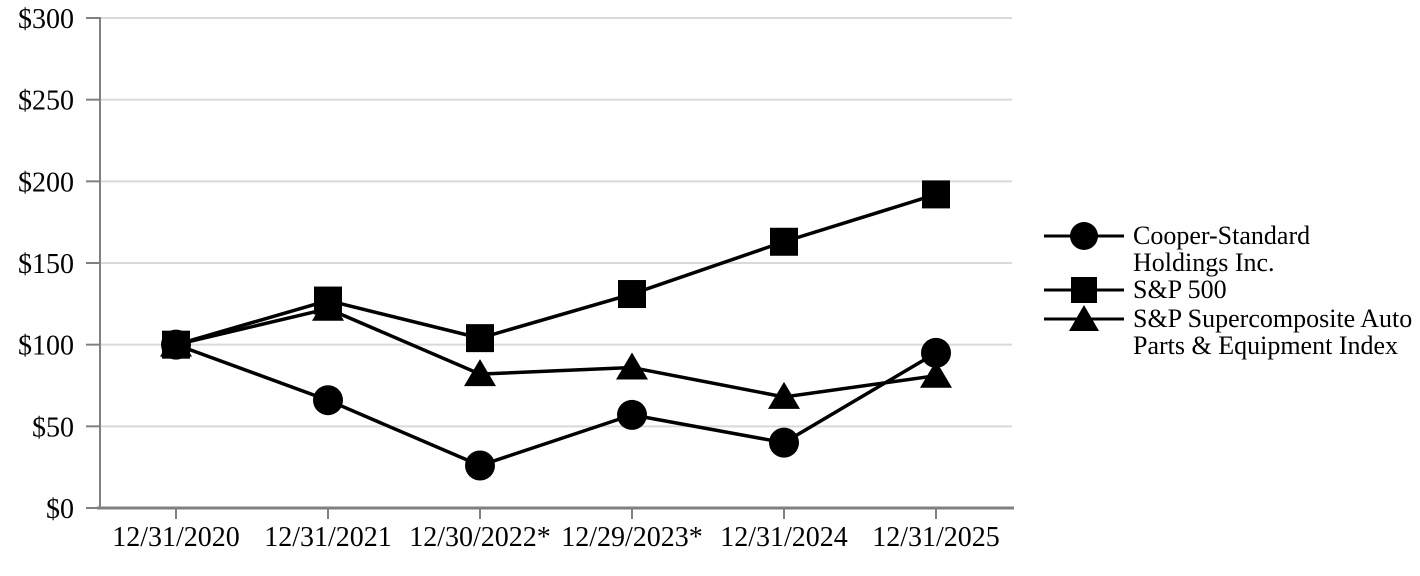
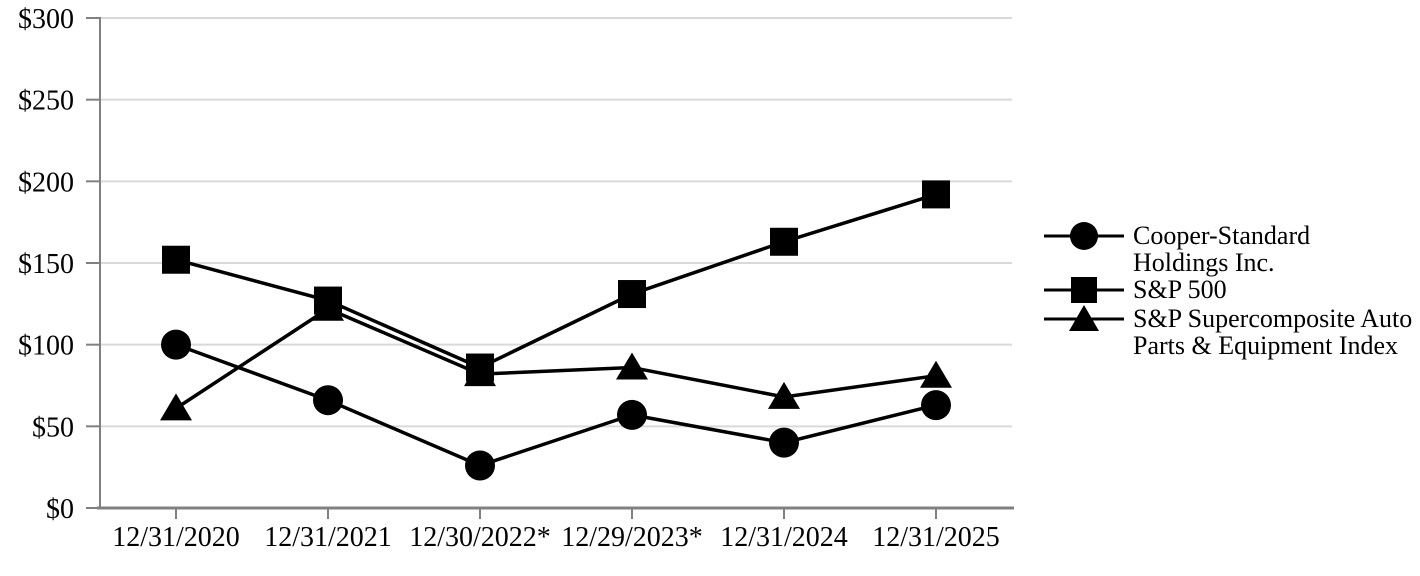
S&P 500/12/31/2020: $100 -> $152
S&P Supercomposite Auto Parts & Equipment Index/12/31/2020: $100 -> $61
S&P 500/12/30/2022*: $104 -> $86
Cooper-Standard Holdings Inc./12/31/2025: $95 -> $63
